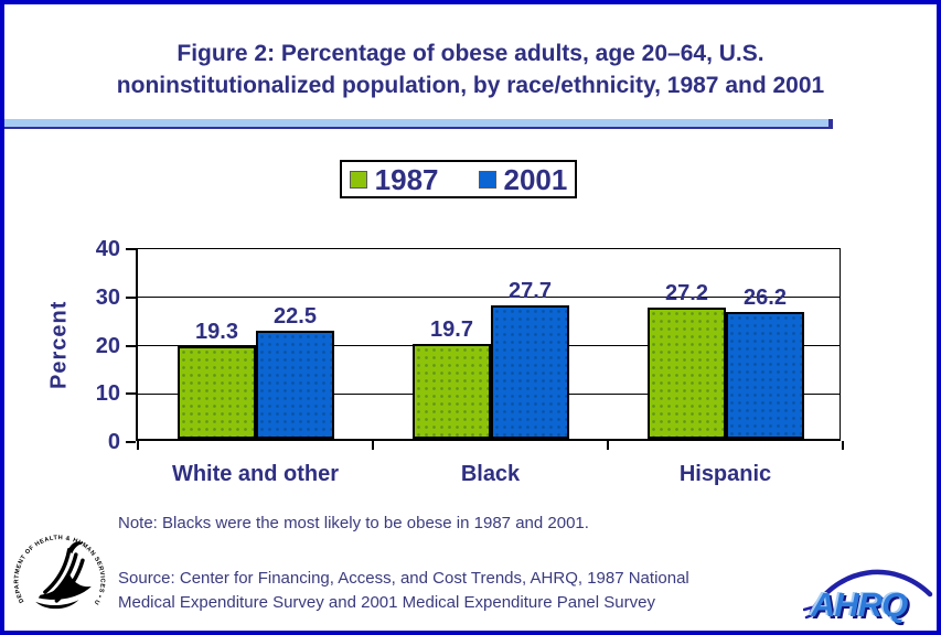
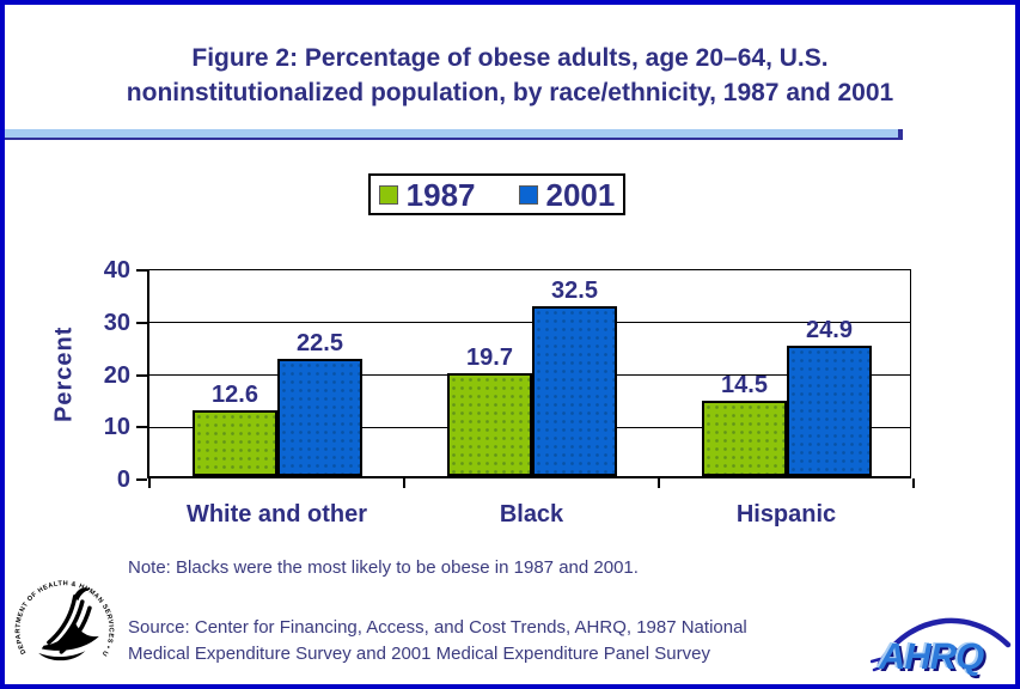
1987/White and other: 19.3 -> 12.6
2001/Black: 27.7 -> 32.5
1987/Hispanic: 27.2 -> 14.5
2001/Hispanic: 26.2 -> 24.9
